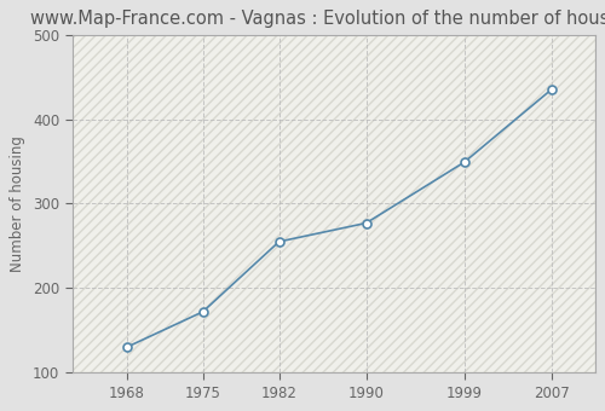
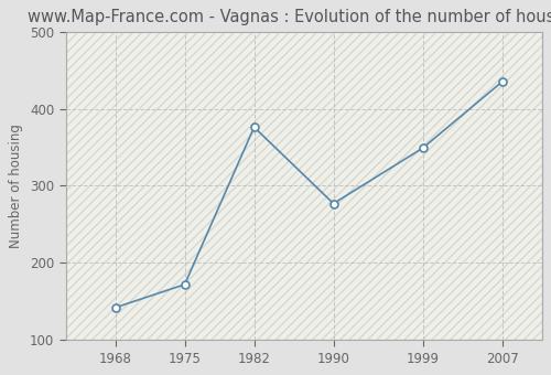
1968: 130 -> 142
1982: 255 -> 376
